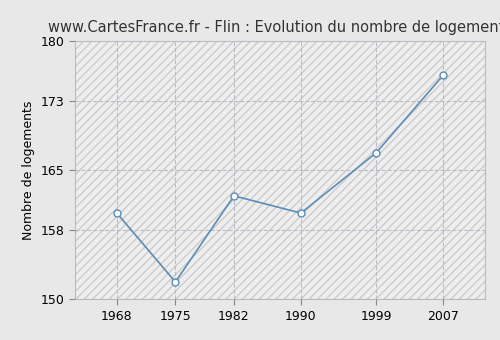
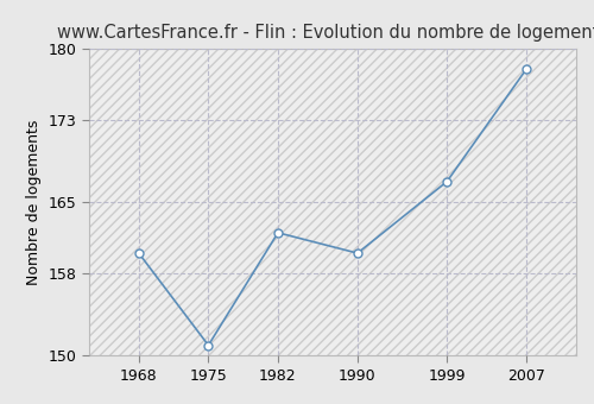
1975: 152 -> 151
2007: 176 -> 178
